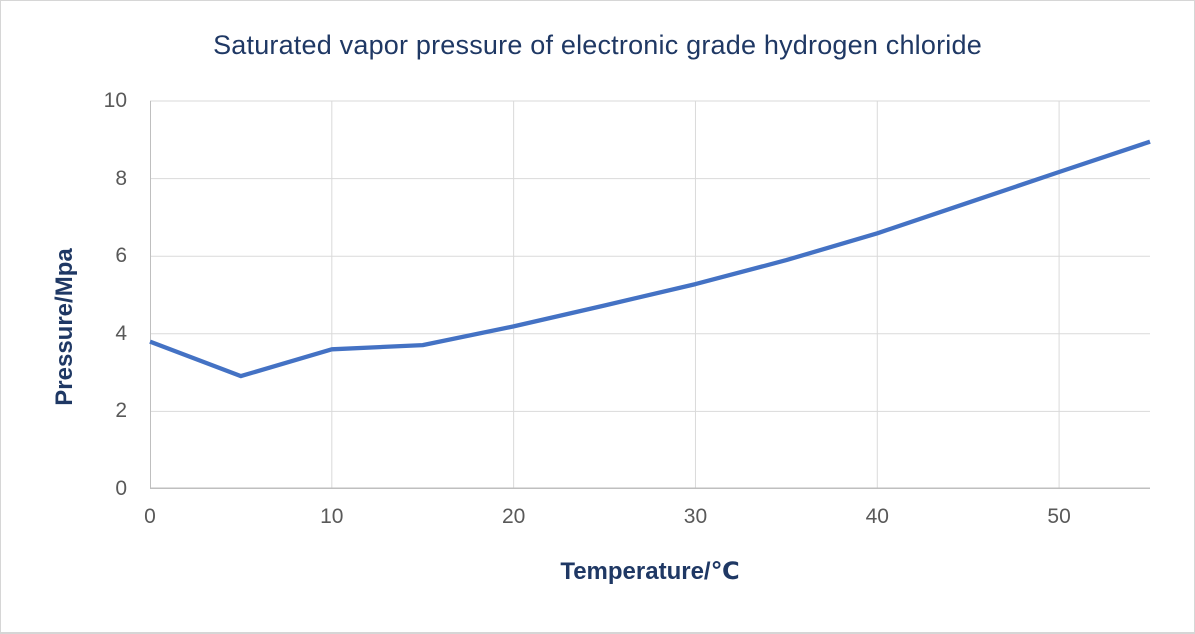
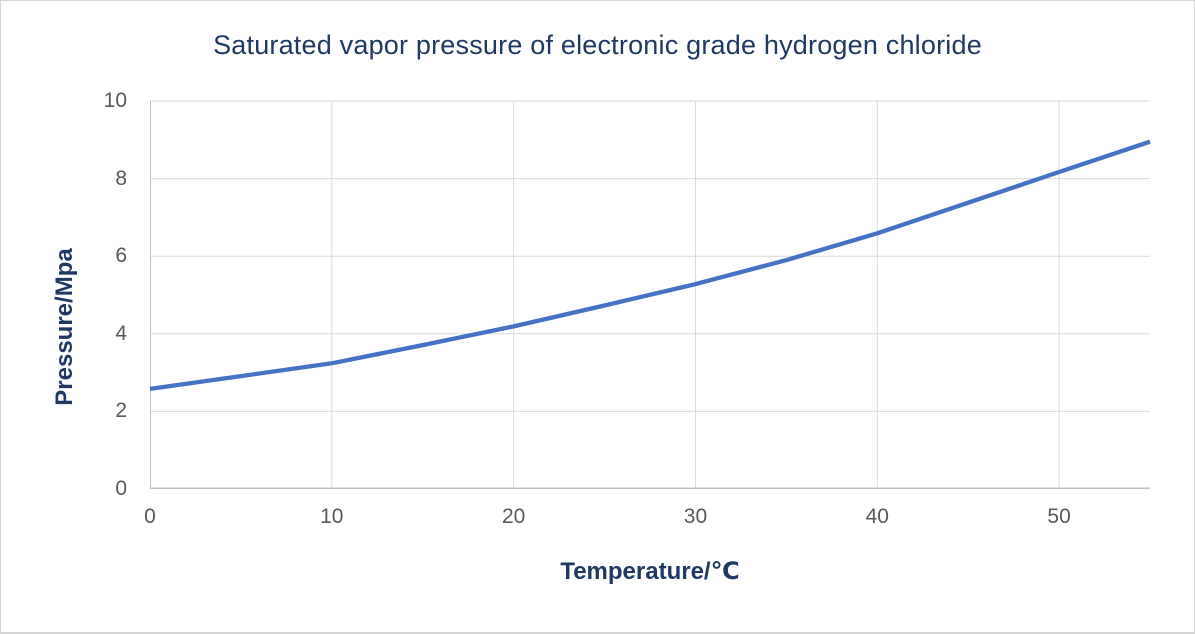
0: 3.8 -> 2.6
10: 3.6 -> 3.2
